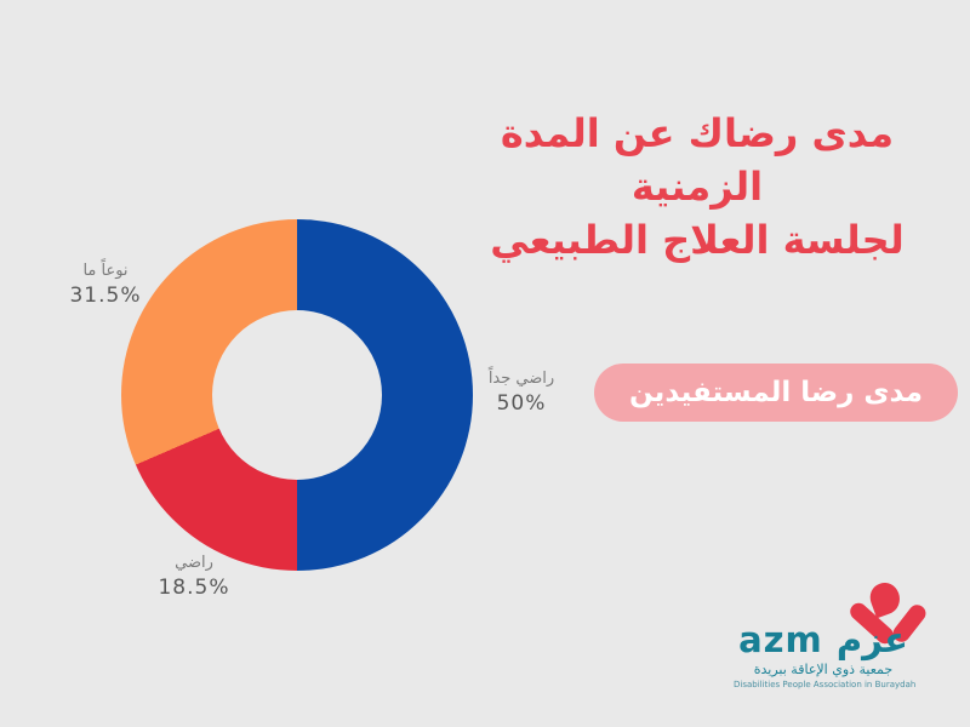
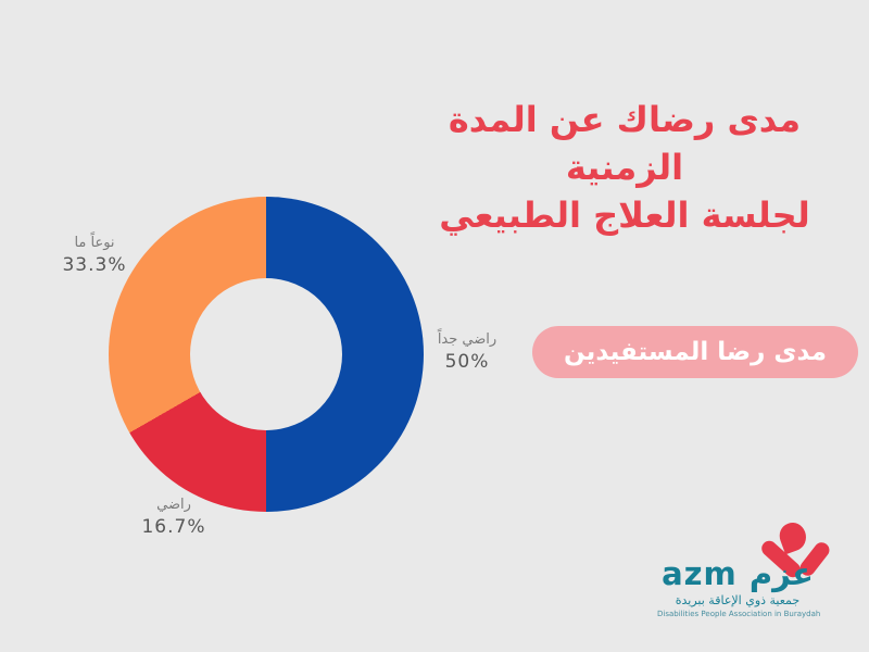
راضي: 18.5% -> 16.7%
نوعاً ما: 31.5% -> 33.3%
